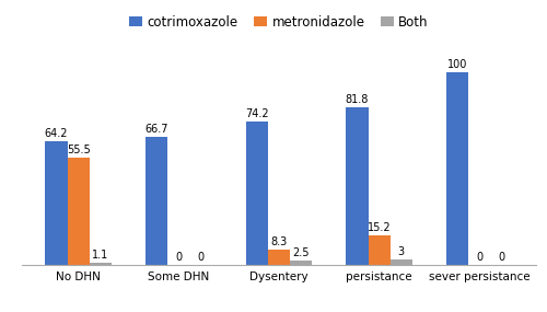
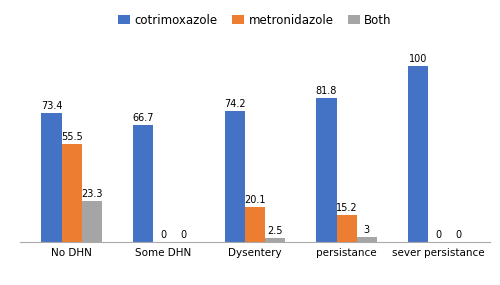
cotrimoxazole/No DHN: 64.2 -> 73.4
Both/No DHN: 1.1 -> 23.3
metronidazole/Dysentery: 8.3 -> 20.1
